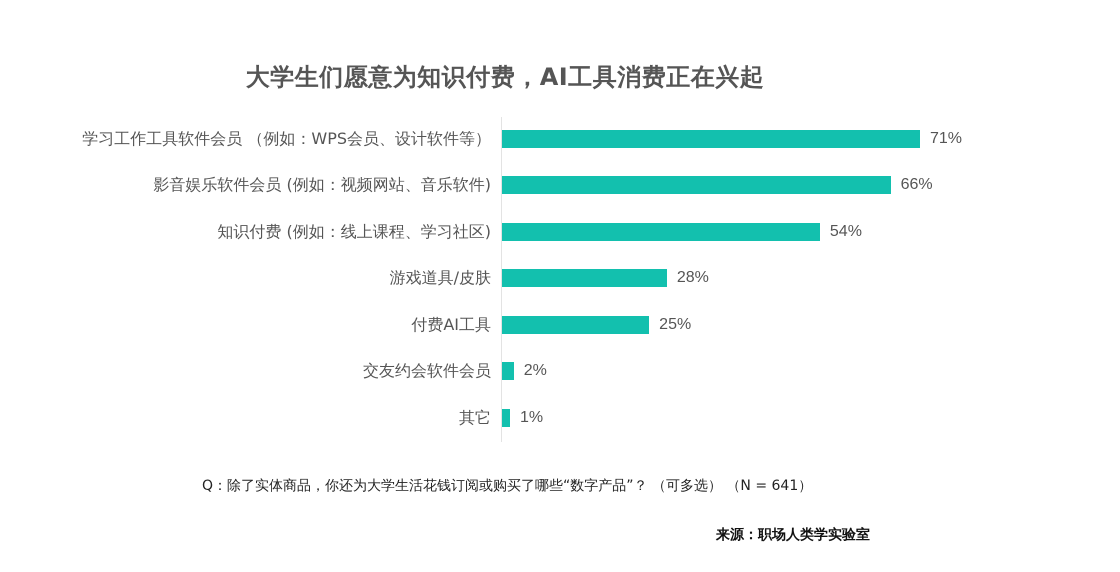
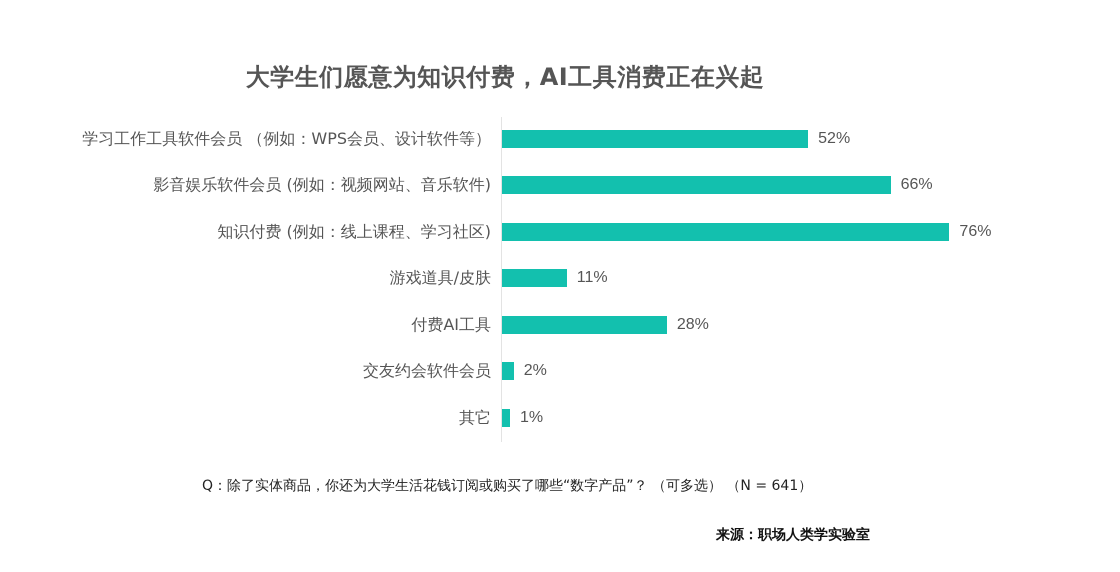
学习工作工具软件会员 （例如：WPS会员、设计软件等）: 71% -> 52%
知识付费 (例如：线上课程、学习社区): 54% -> 76%
游戏道具/皮肤: 28% -> 11%
付费AI工具: 25% -> 28%
